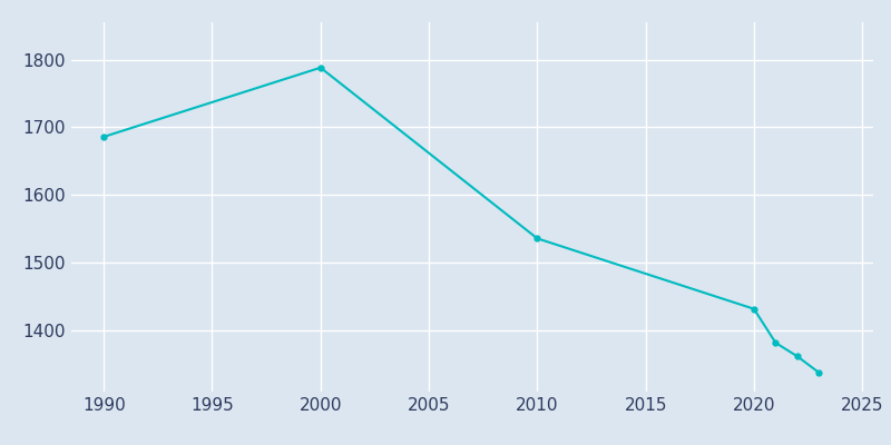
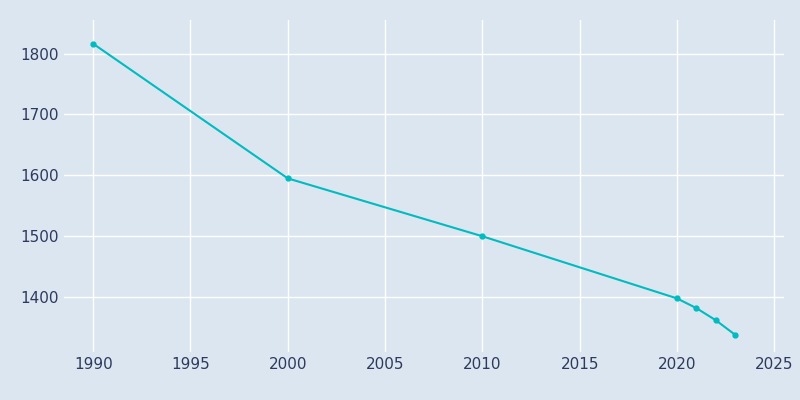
1990: 1686 -> 1816
2000: 1788 -> 1595
2010: 1536 -> 1500
2020: 1432 -> 1398
